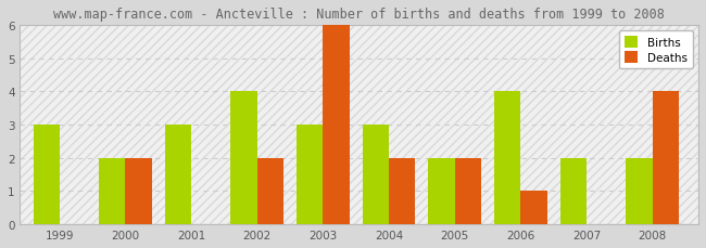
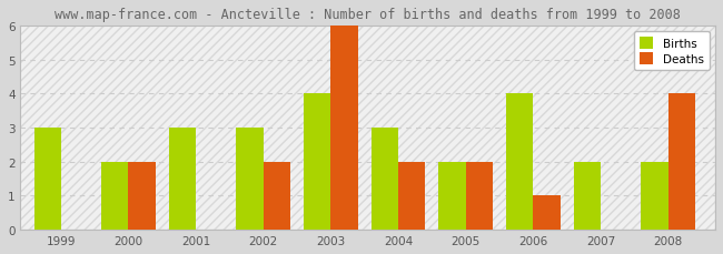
Births/2002: 4 -> 3
Births/2003: 3 -> 4
